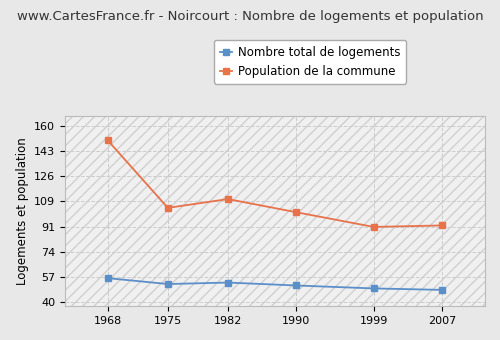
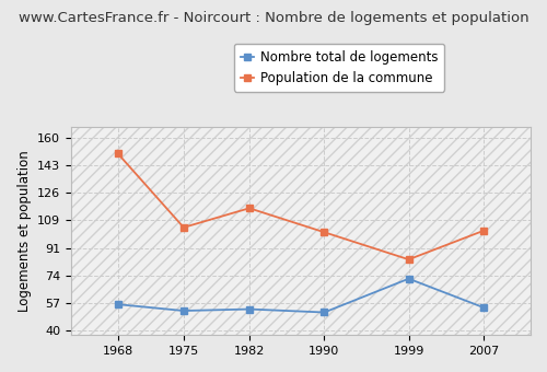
Population de la commune/1982: 110 -> 116
Nombre total de logements/1999: 49 -> 72
Population de la commune/1999: 91 -> 84
Nombre total de logements/2007: 48 -> 54
Population de la commune/2007: 92 -> 102
